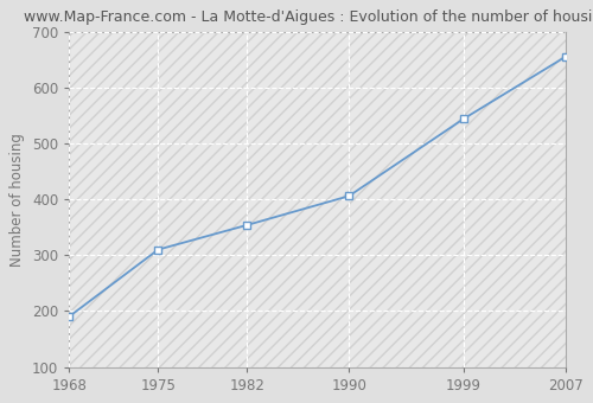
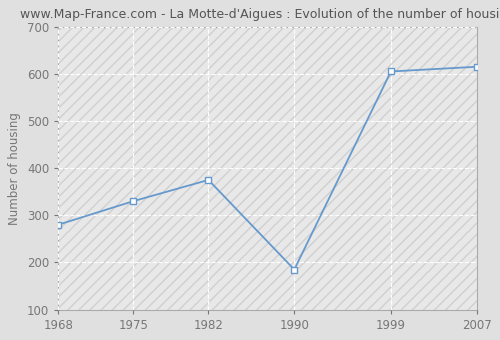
1968: 190 -> 280
1975: 310 -> 330
1982: 354 -> 375
1990: 406 -> 185
1999: 544 -> 605
2007: 655 -> 615
